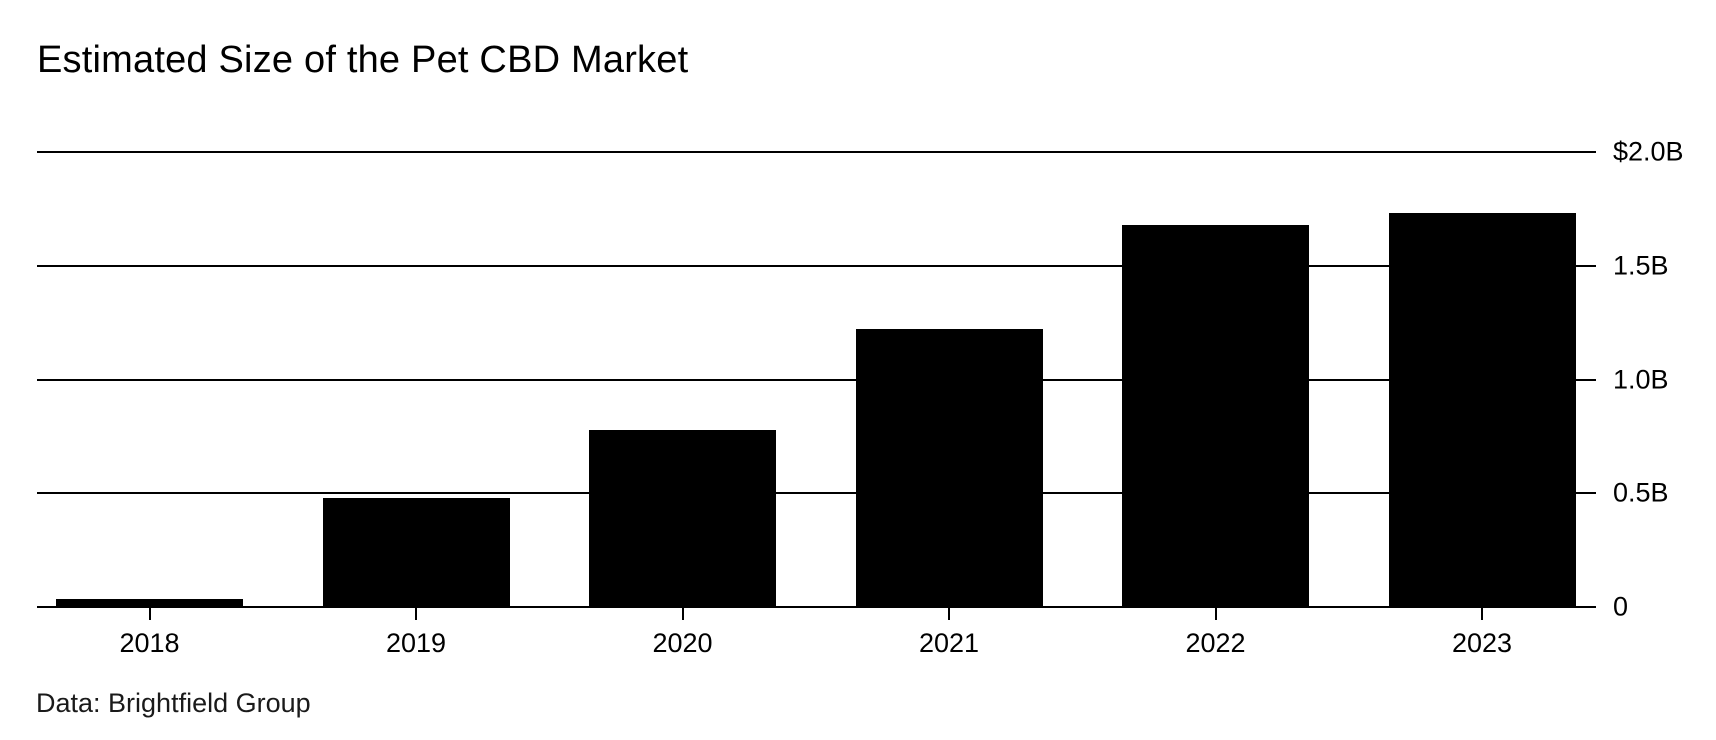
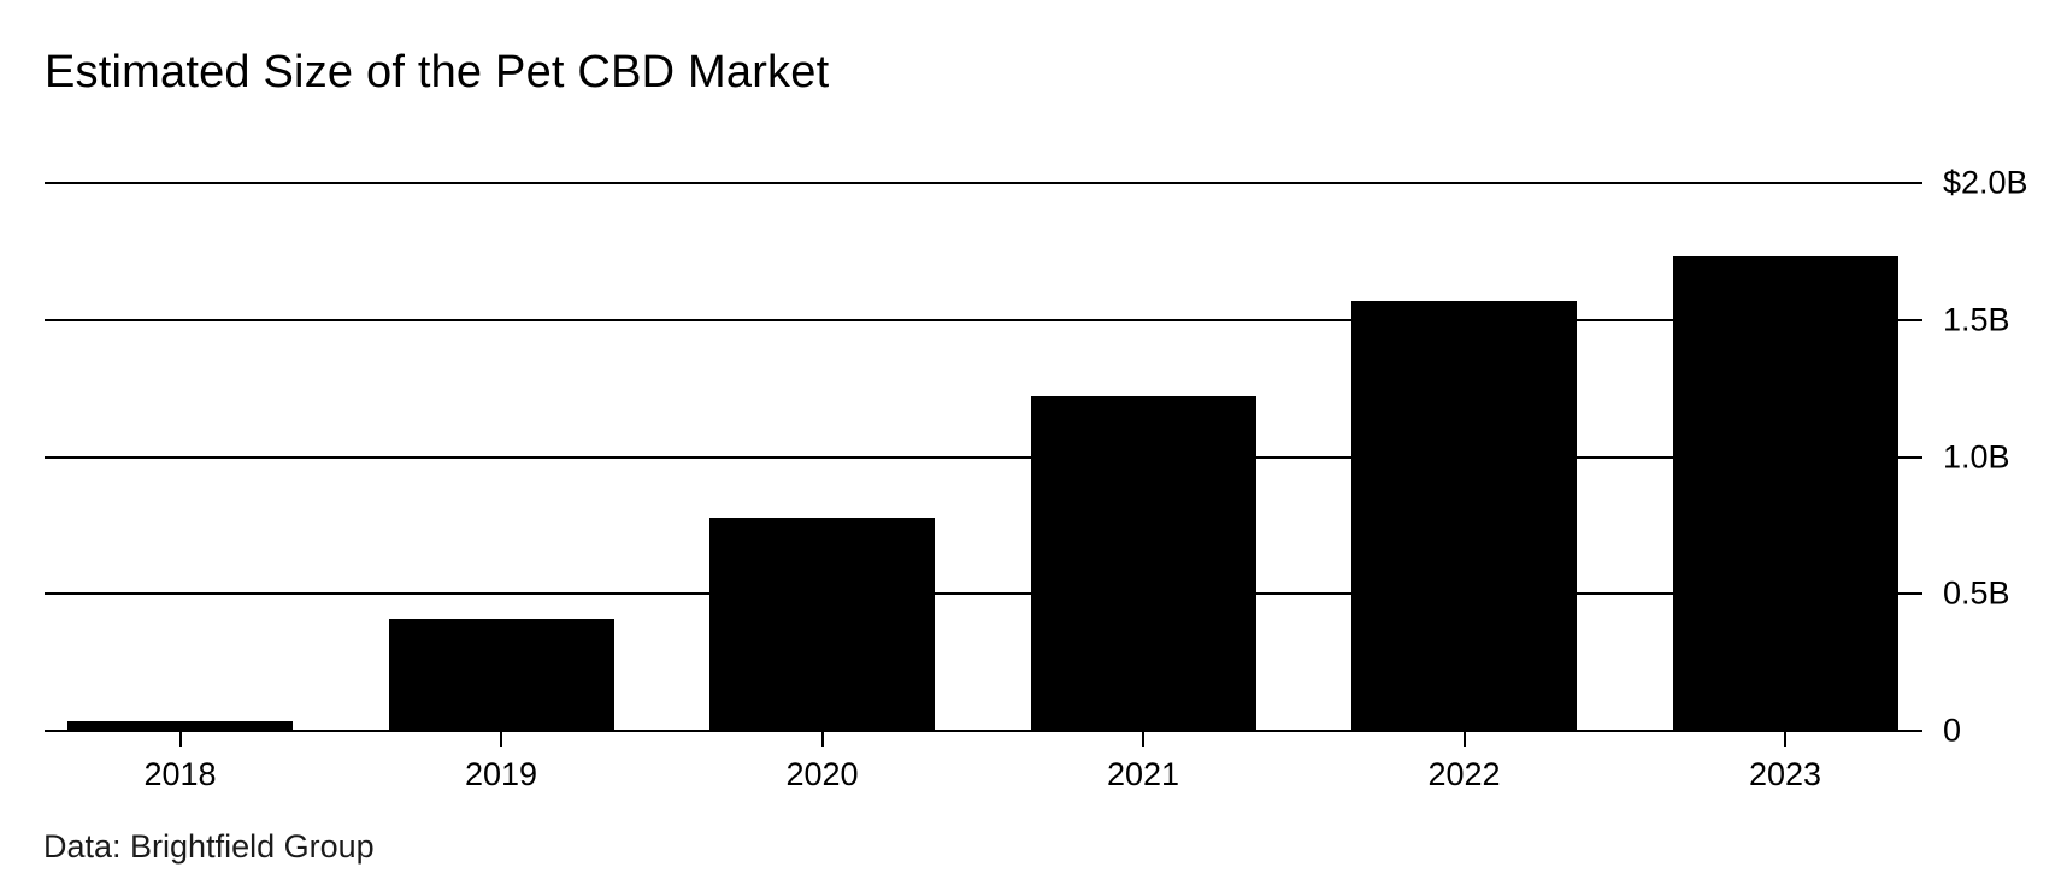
2019: $0.48B -> $0.41B
2022: $1.68B -> $1.57B
